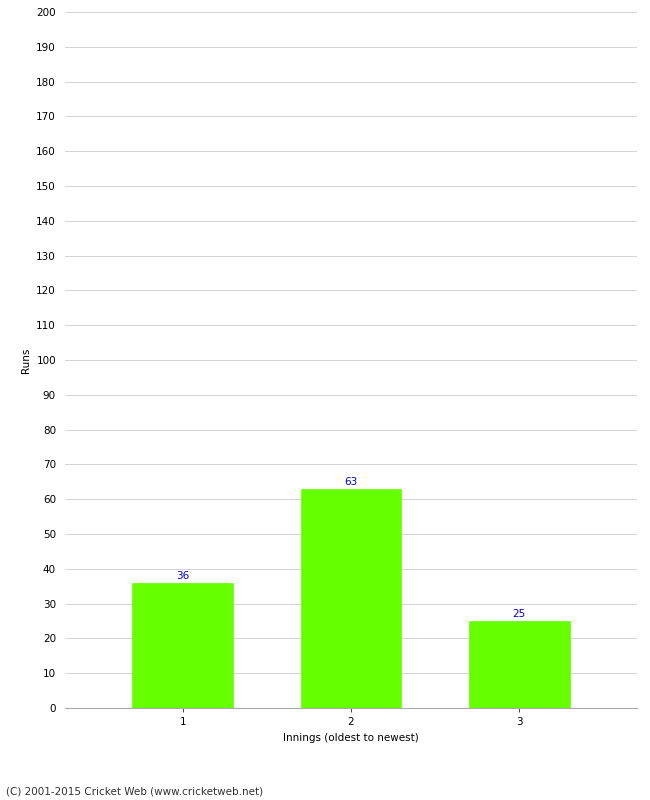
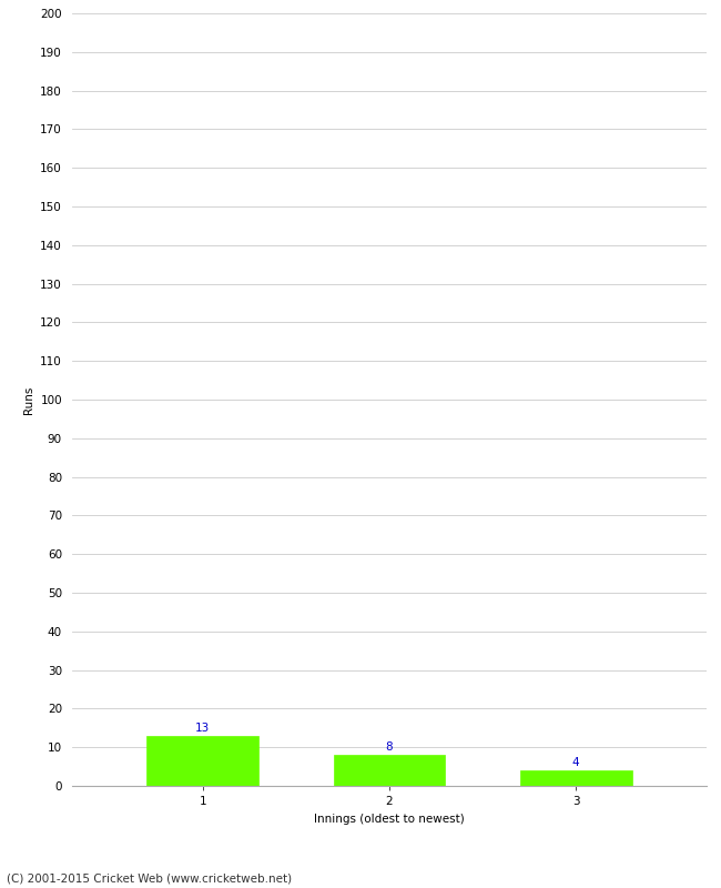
1: 36 -> 13
2: 63 -> 8
3: 25 -> 4
